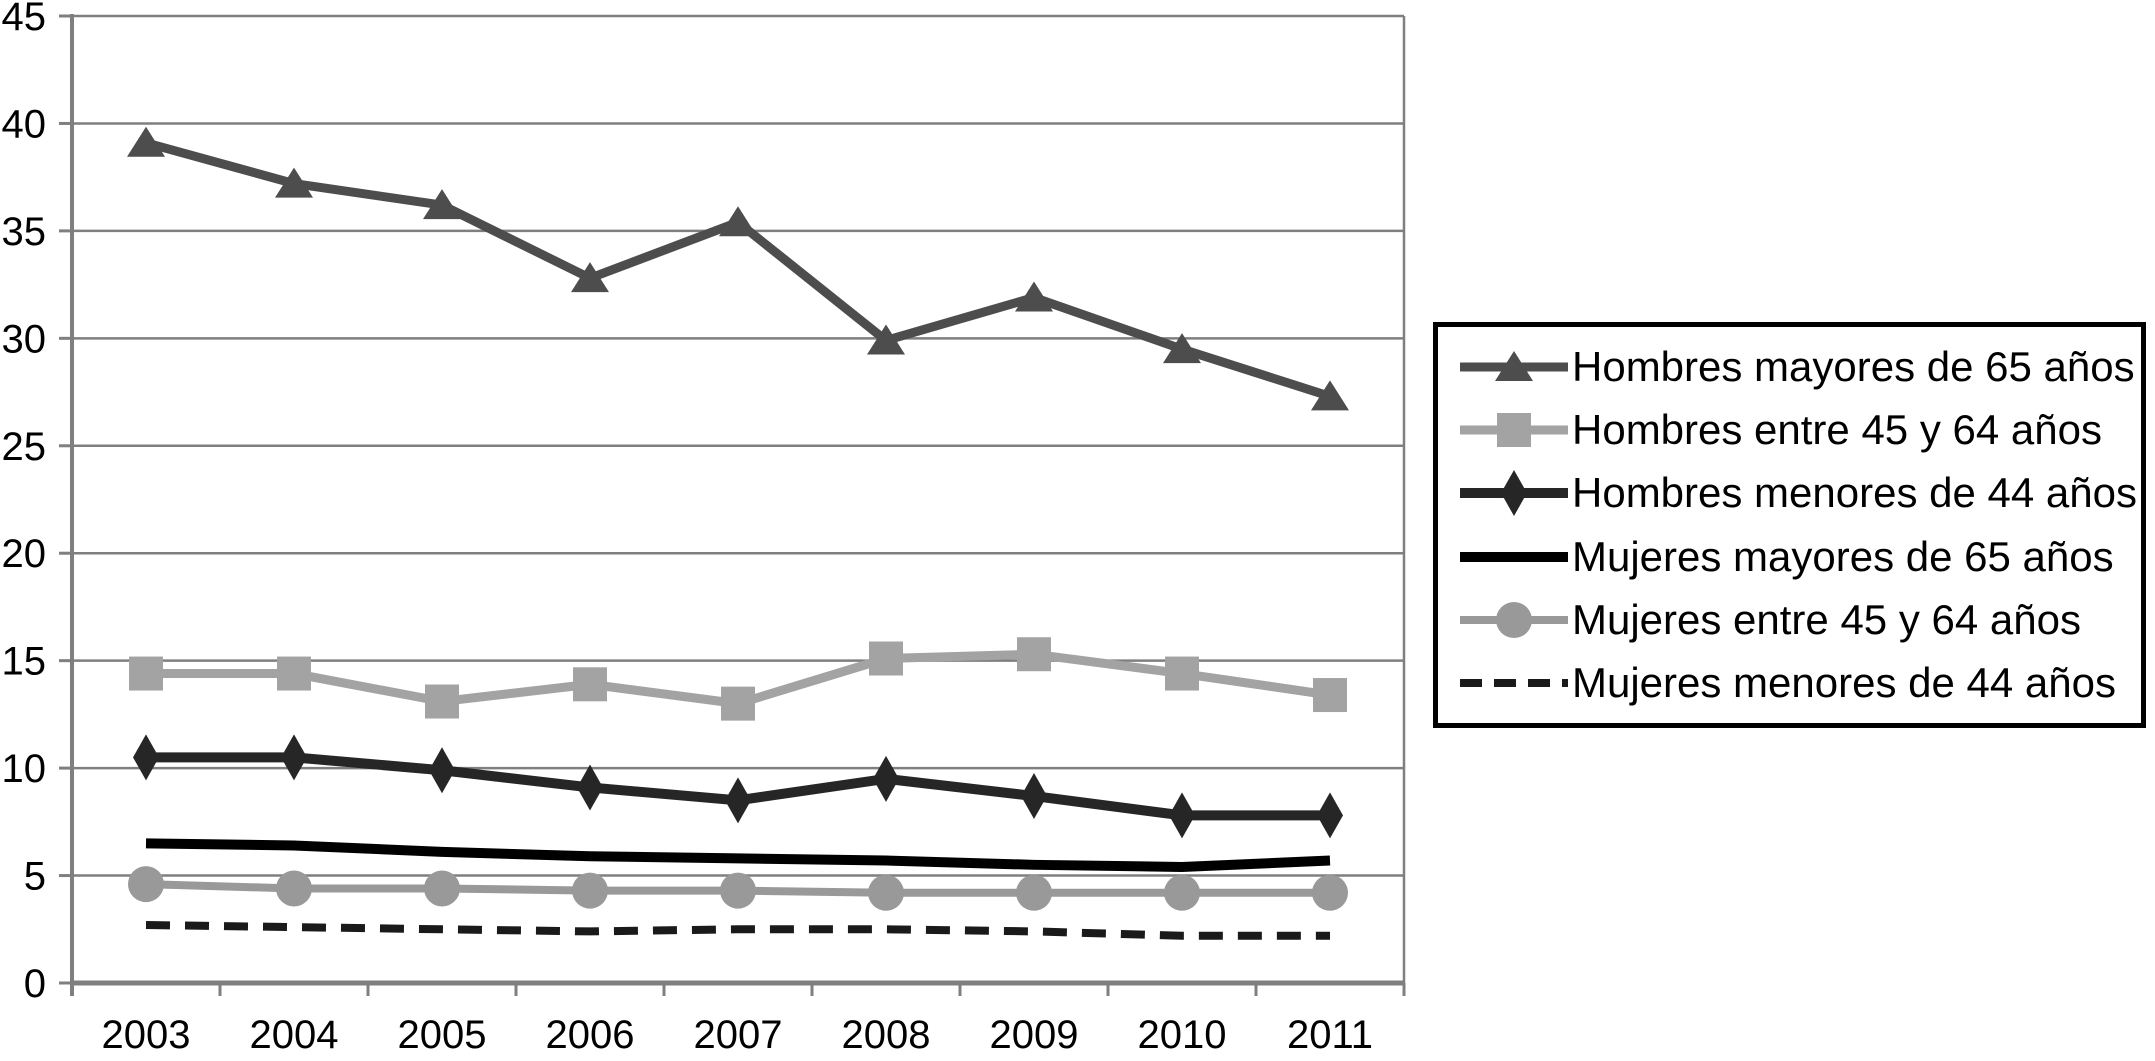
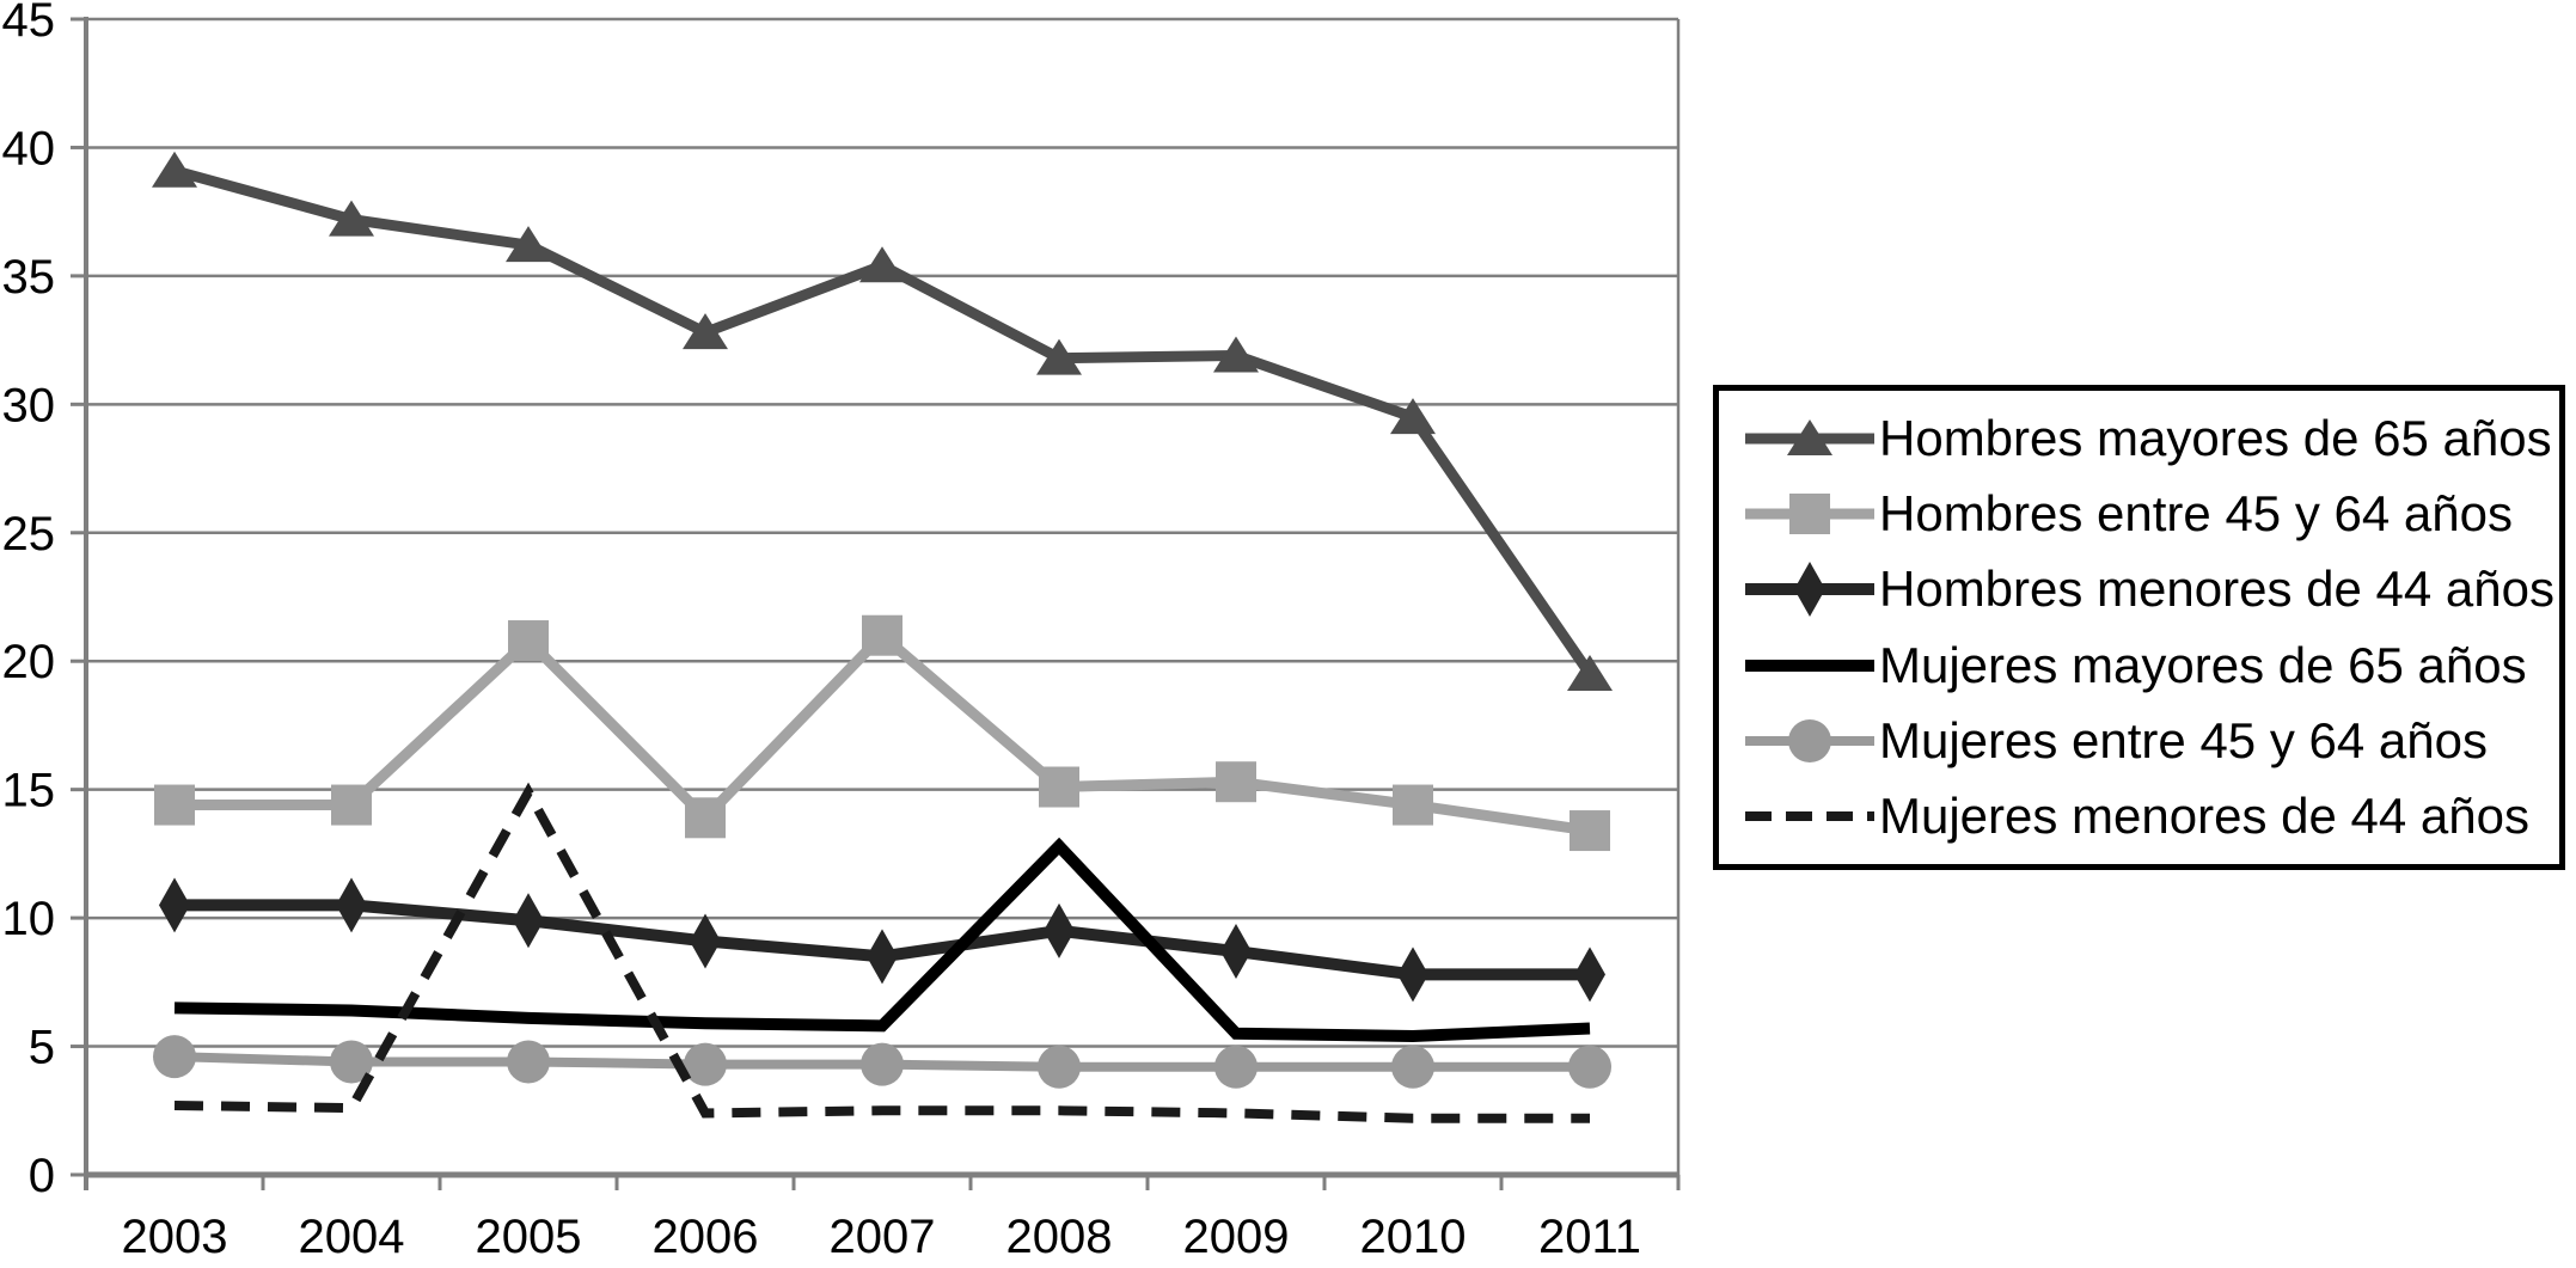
Hombres entre 45 y 64 años/2005: 13.1 -> 20.8
Mujeres menores de 44 años/2005: 2.5 -> 14.9
Hombres entre 45 y 64 años/2007: 13.0 -> 21.0
Hombres mayores de 65 años/2008: 29.9 -> 31.8
Mujeres mayores de 65 años/2008: 5.7 -> 12.8
Hombres mayores de 65 años/2011: 27.3 -> 19.5
